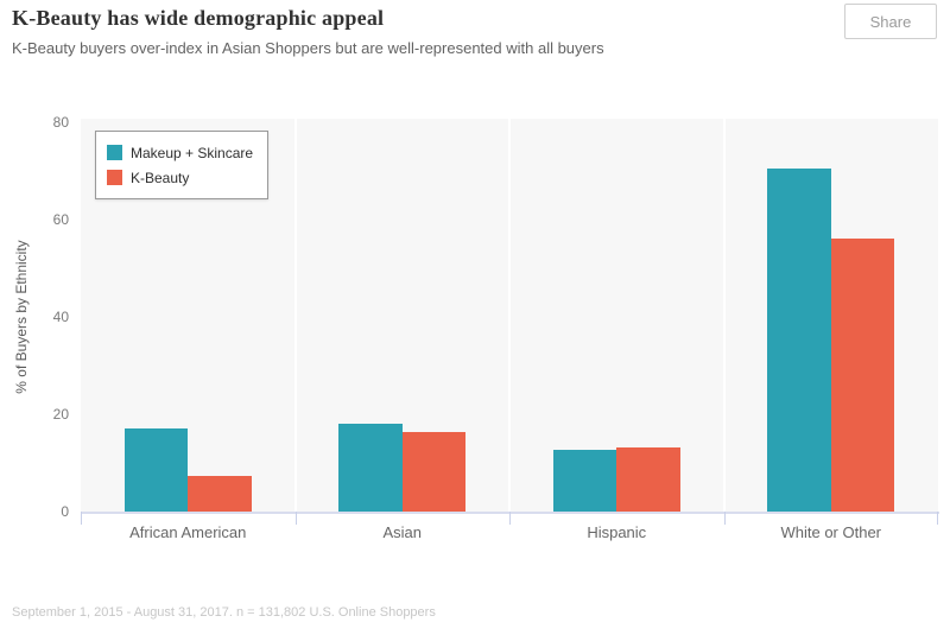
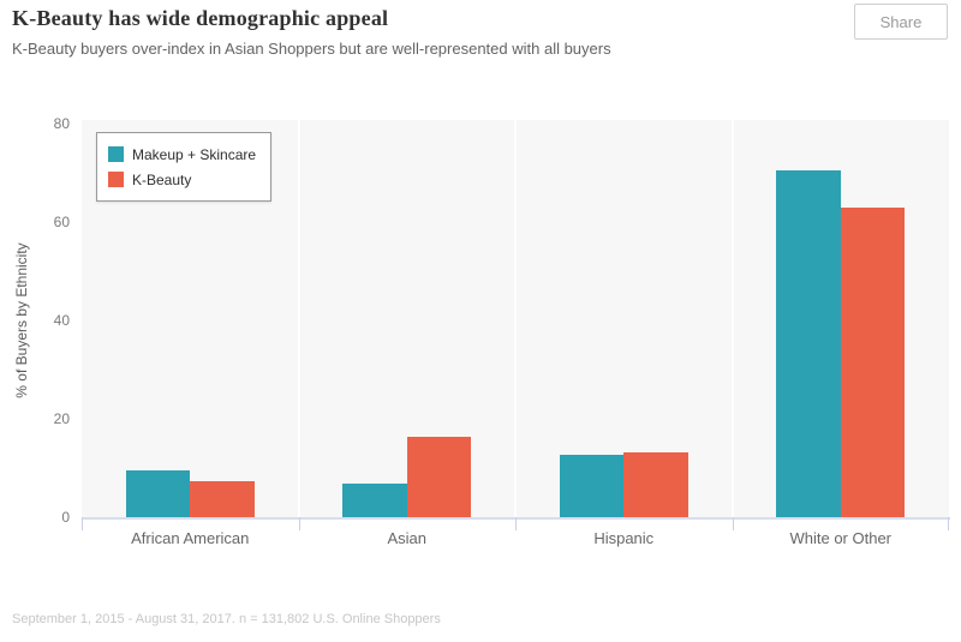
Makeup + Skincare/African American: 17 -> 10
Makeup + Skincare/Asian: 18 -> 7
K-Beauty/White or Other: 56 -> 63
